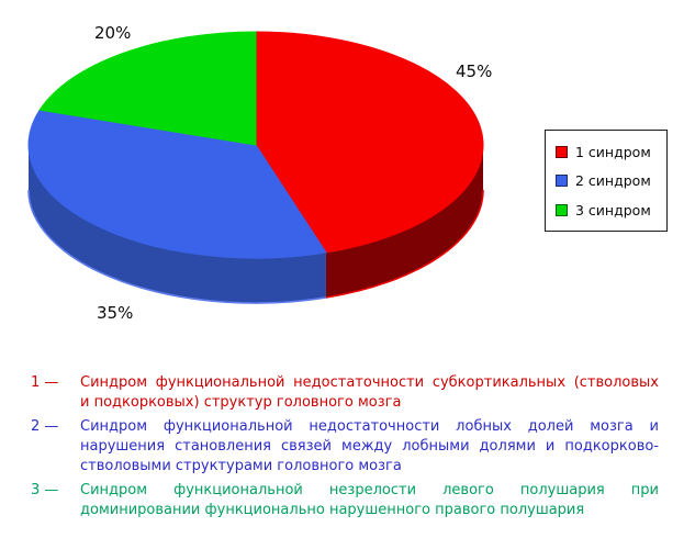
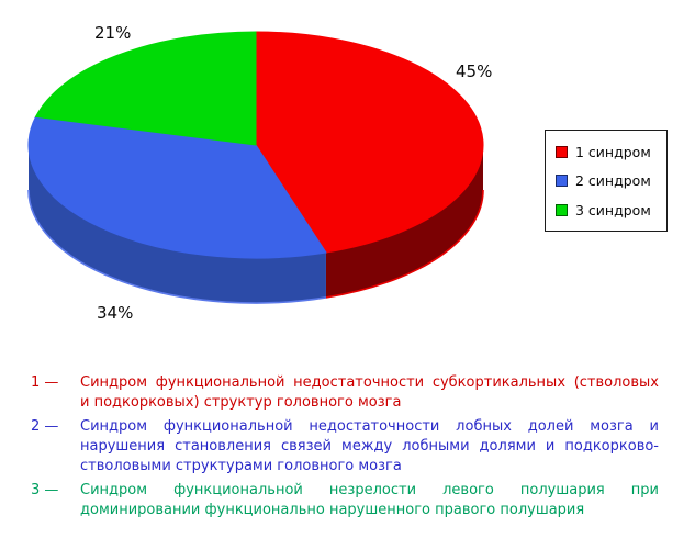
2 синдром: 35% -> 34%
3 синдром: 20% -> 21%
